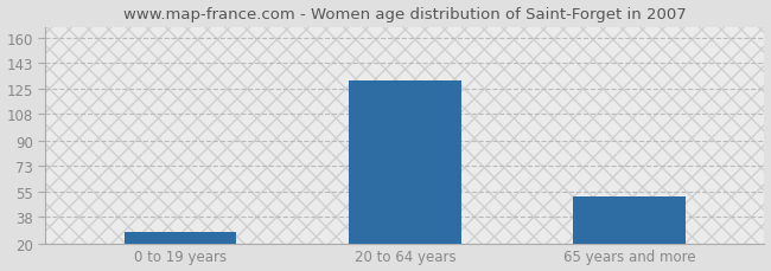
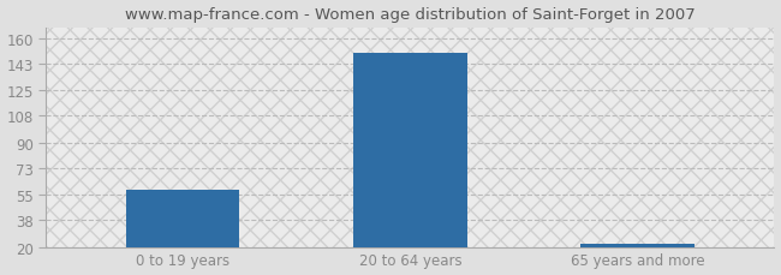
0 to 19 years: 28 -> 58
20 to 64 years: 131 -> 150
65 years and more: 52 -> 22
